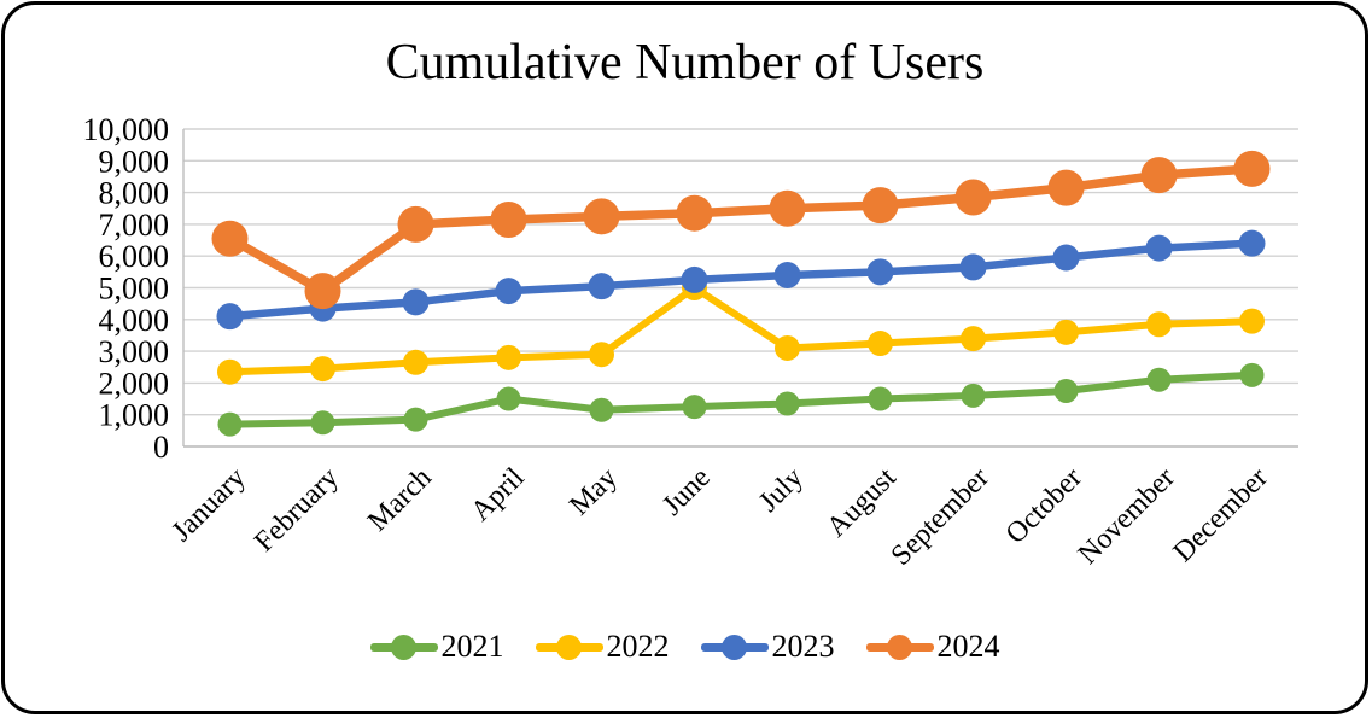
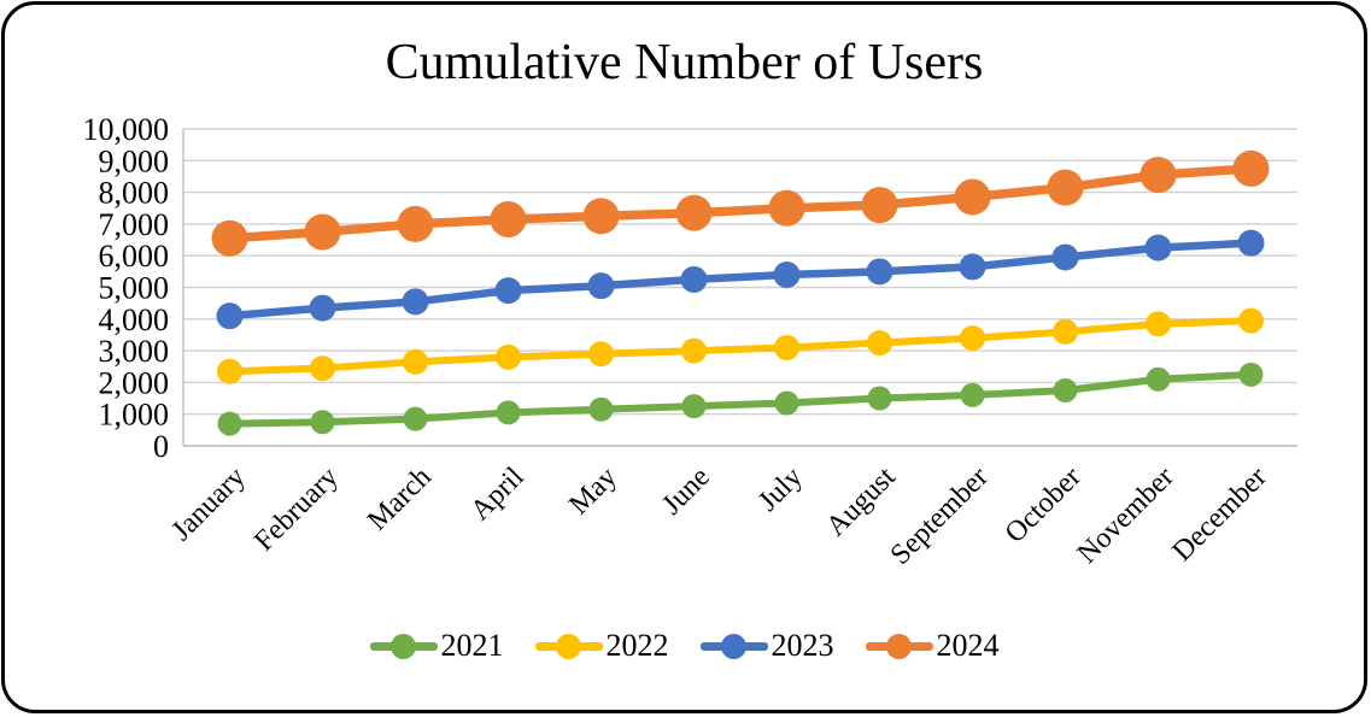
2024/February: 4900 -> 6800
2021/April: 1500 -> 1000
2022/June: 5000 -> 3000
